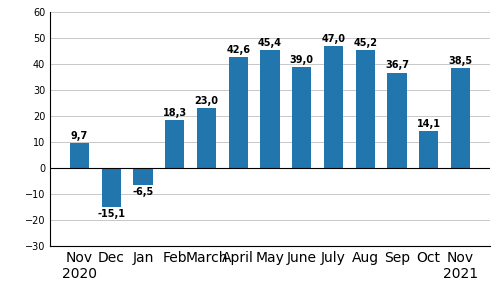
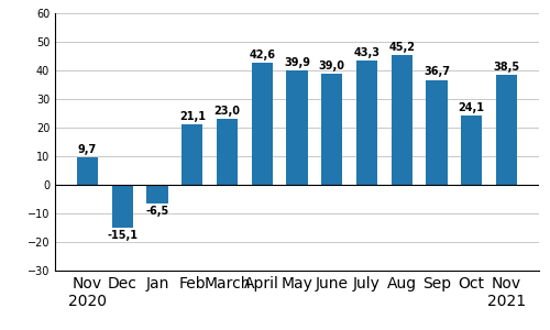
Feb: 18,3 -> 21,1
May: 45,4 -> 39,9
July: 47,0 -> 43,3
Oct: 14,1 -> 24,1
